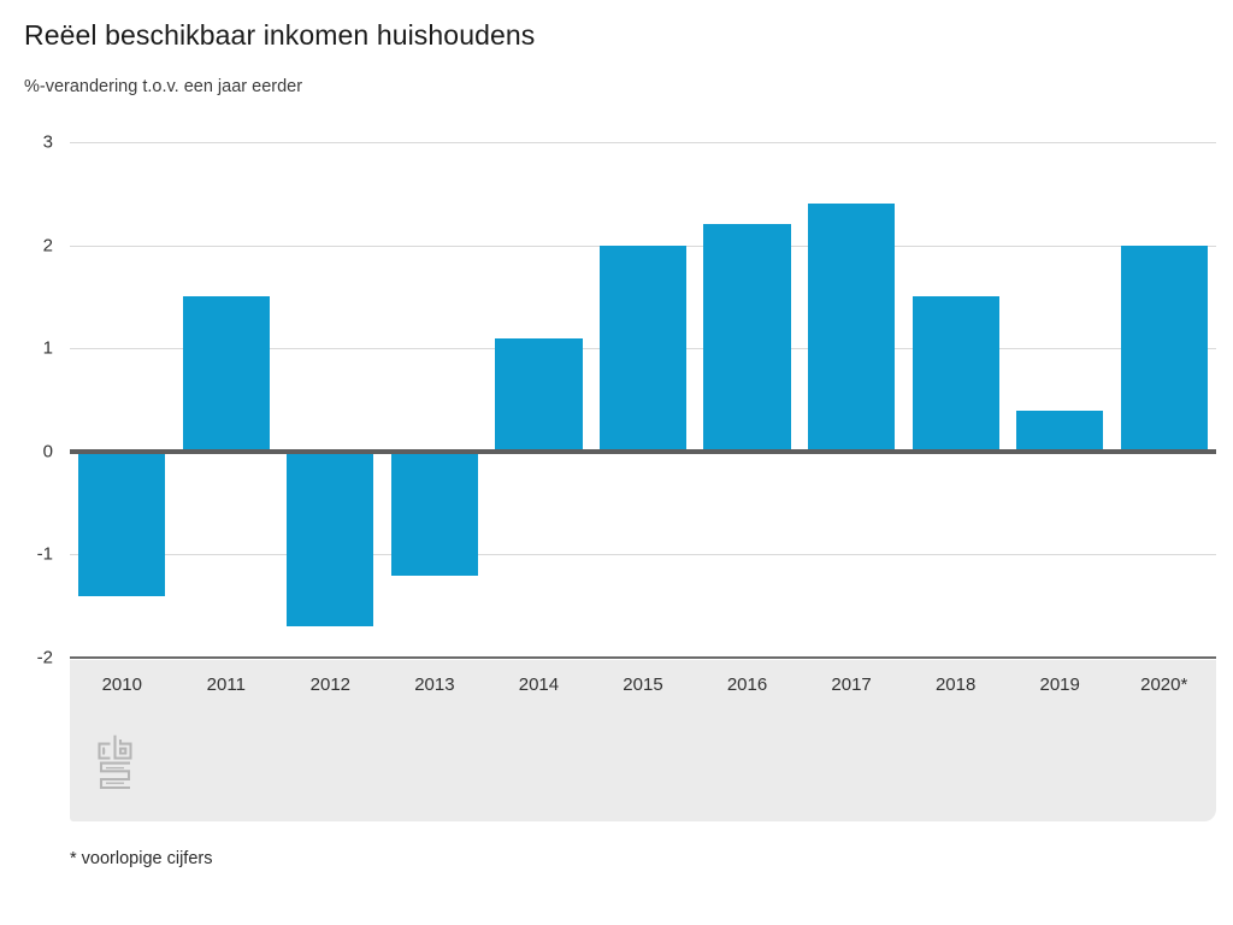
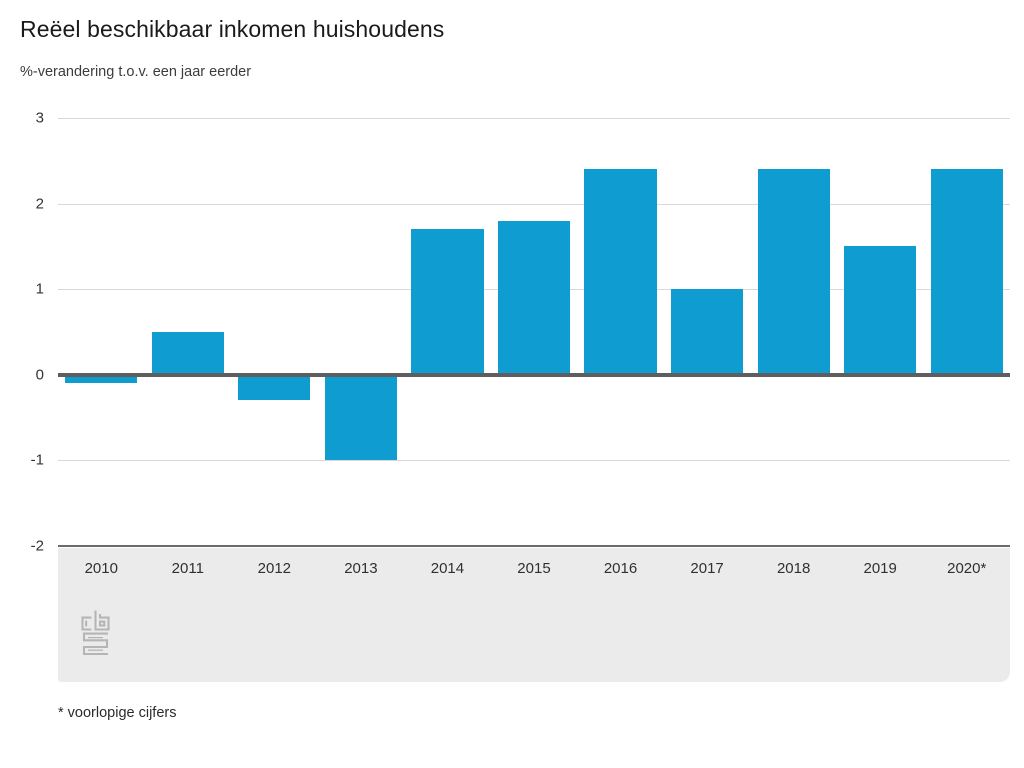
2010: -1.4 -> -0.1
2011: 1.5 -> 0.5
2012: -1.7 -> -0.3
2013: -1.2 -> -1.0
2014: 1.1 -> 1.7
2015: 2.0 -> 1.8
2016: 2.2 -> 2.4
2017: 2.4 -> 1.0
2018: 1.5 -> 2.4
2019: 0.4 -> 1.5
2020*: 2.0 -> 2.4
